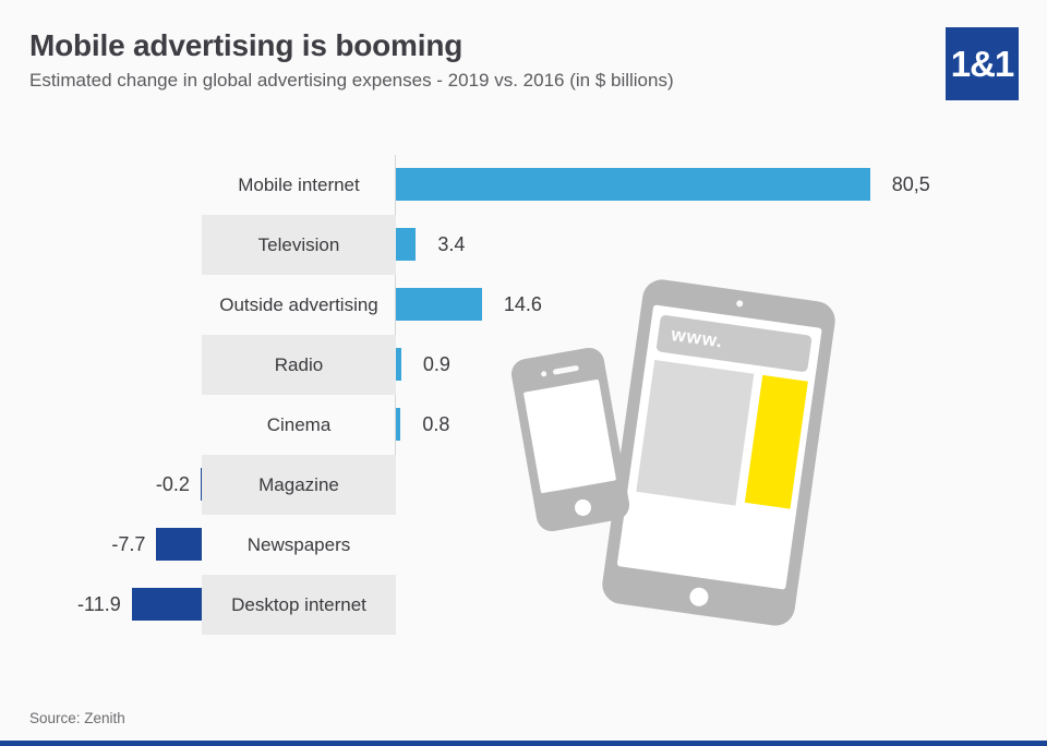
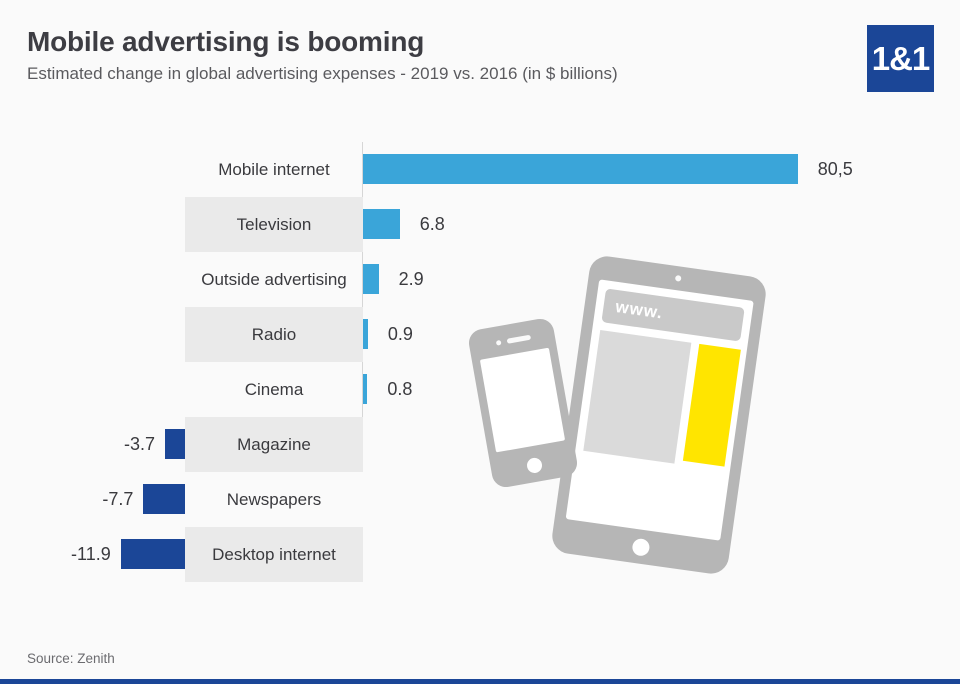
Television: 3.4 -> 6.8
Outside advertising: 14.6 -> 2.9
Magazine: -0.2 -> -3.7
